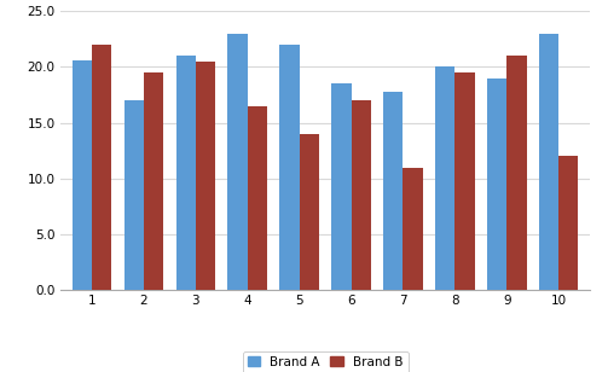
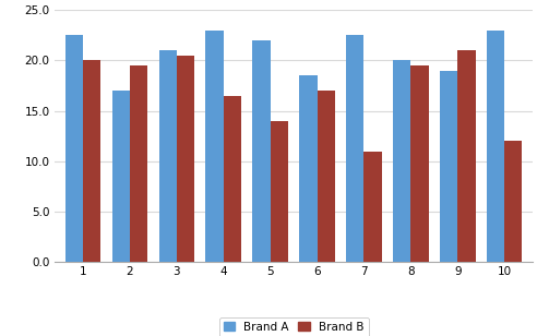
Brand A/1: 20.6 -> 22.5
Brand B/1: 22.0 -> 20.0
Brand A/7: 17.8 -> 22.5
